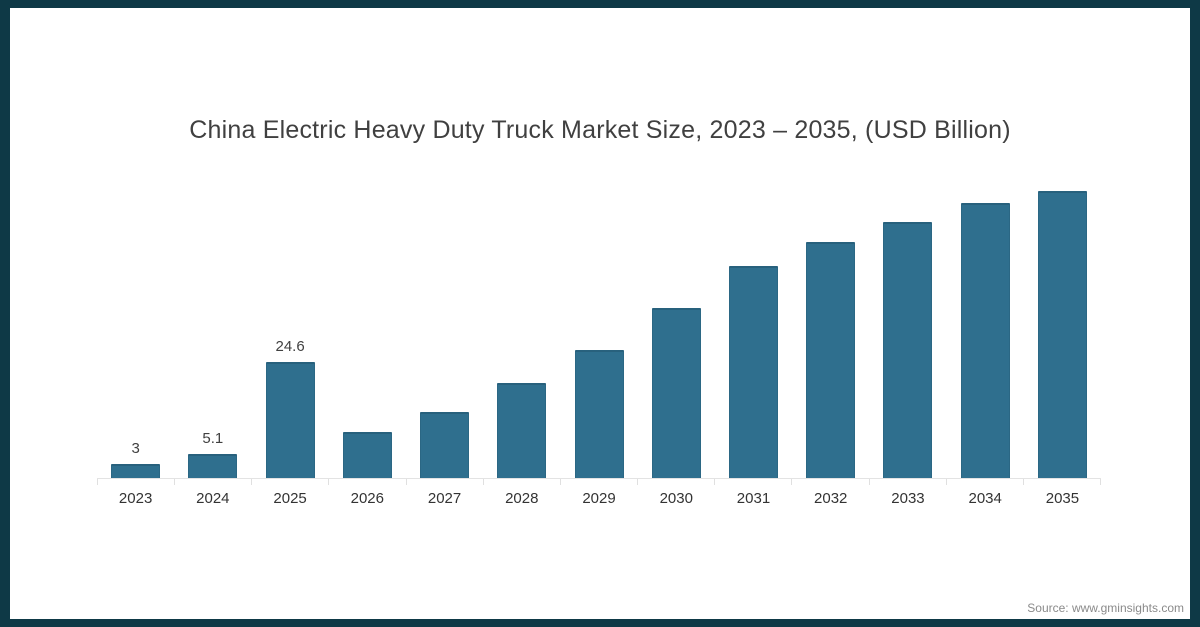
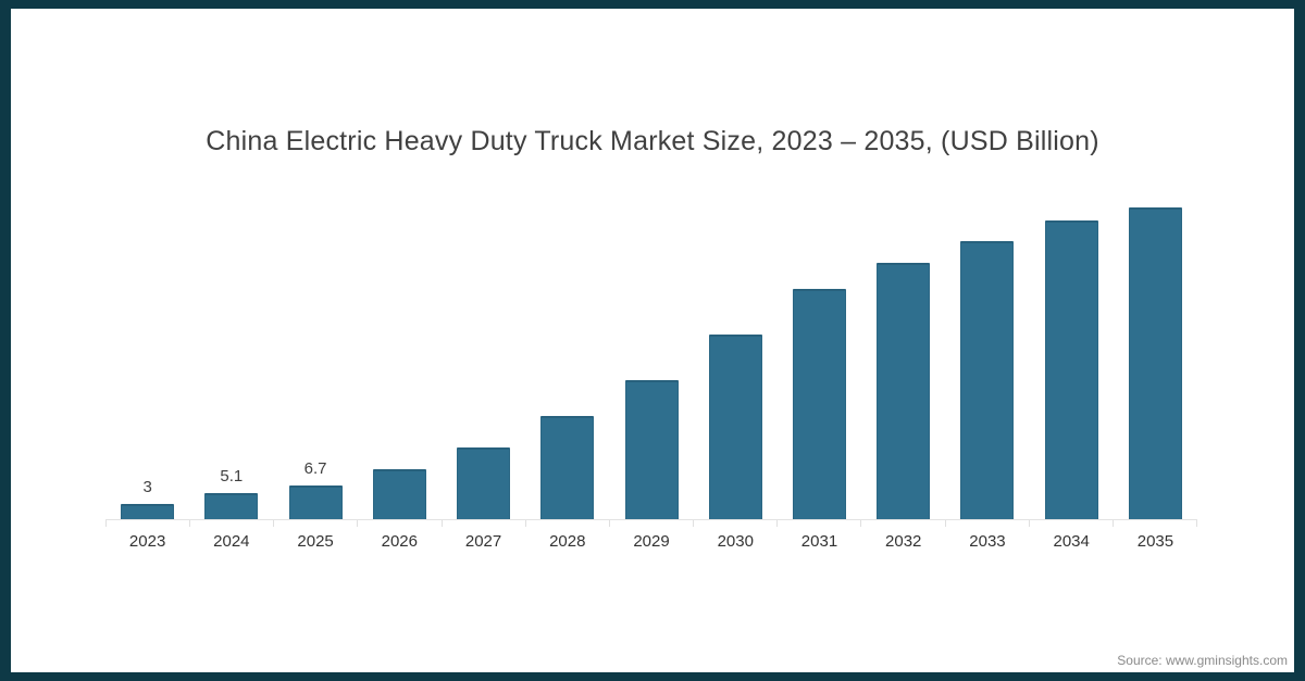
2025: 24.6 -> 6.7
